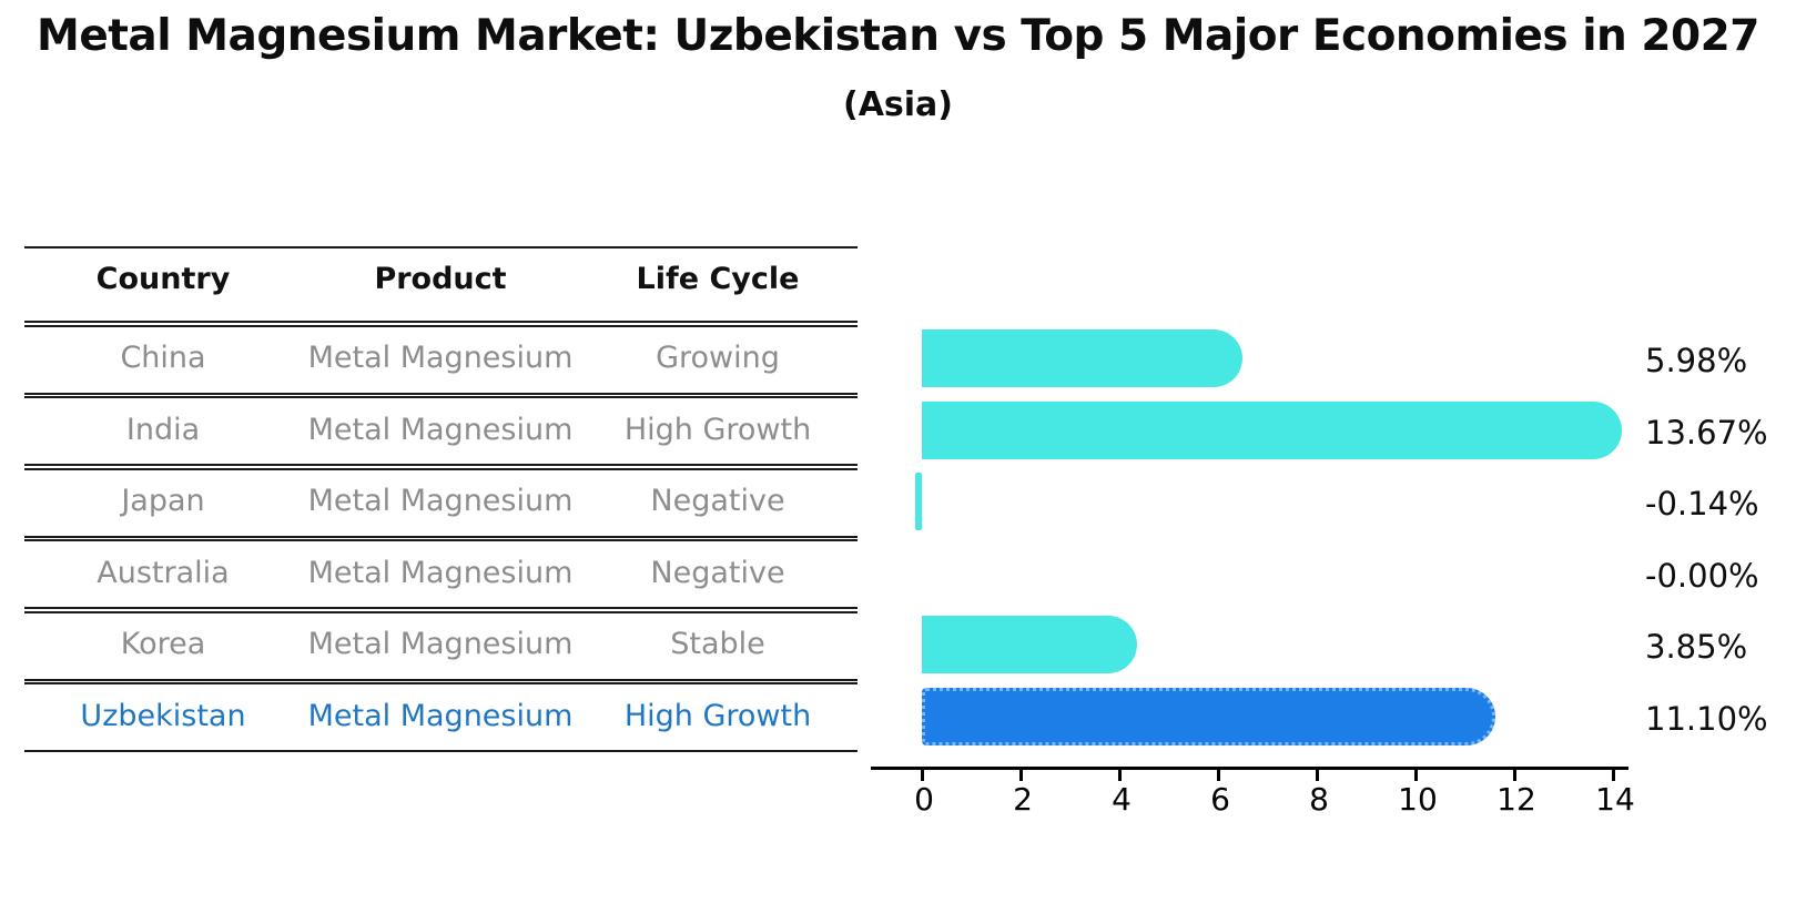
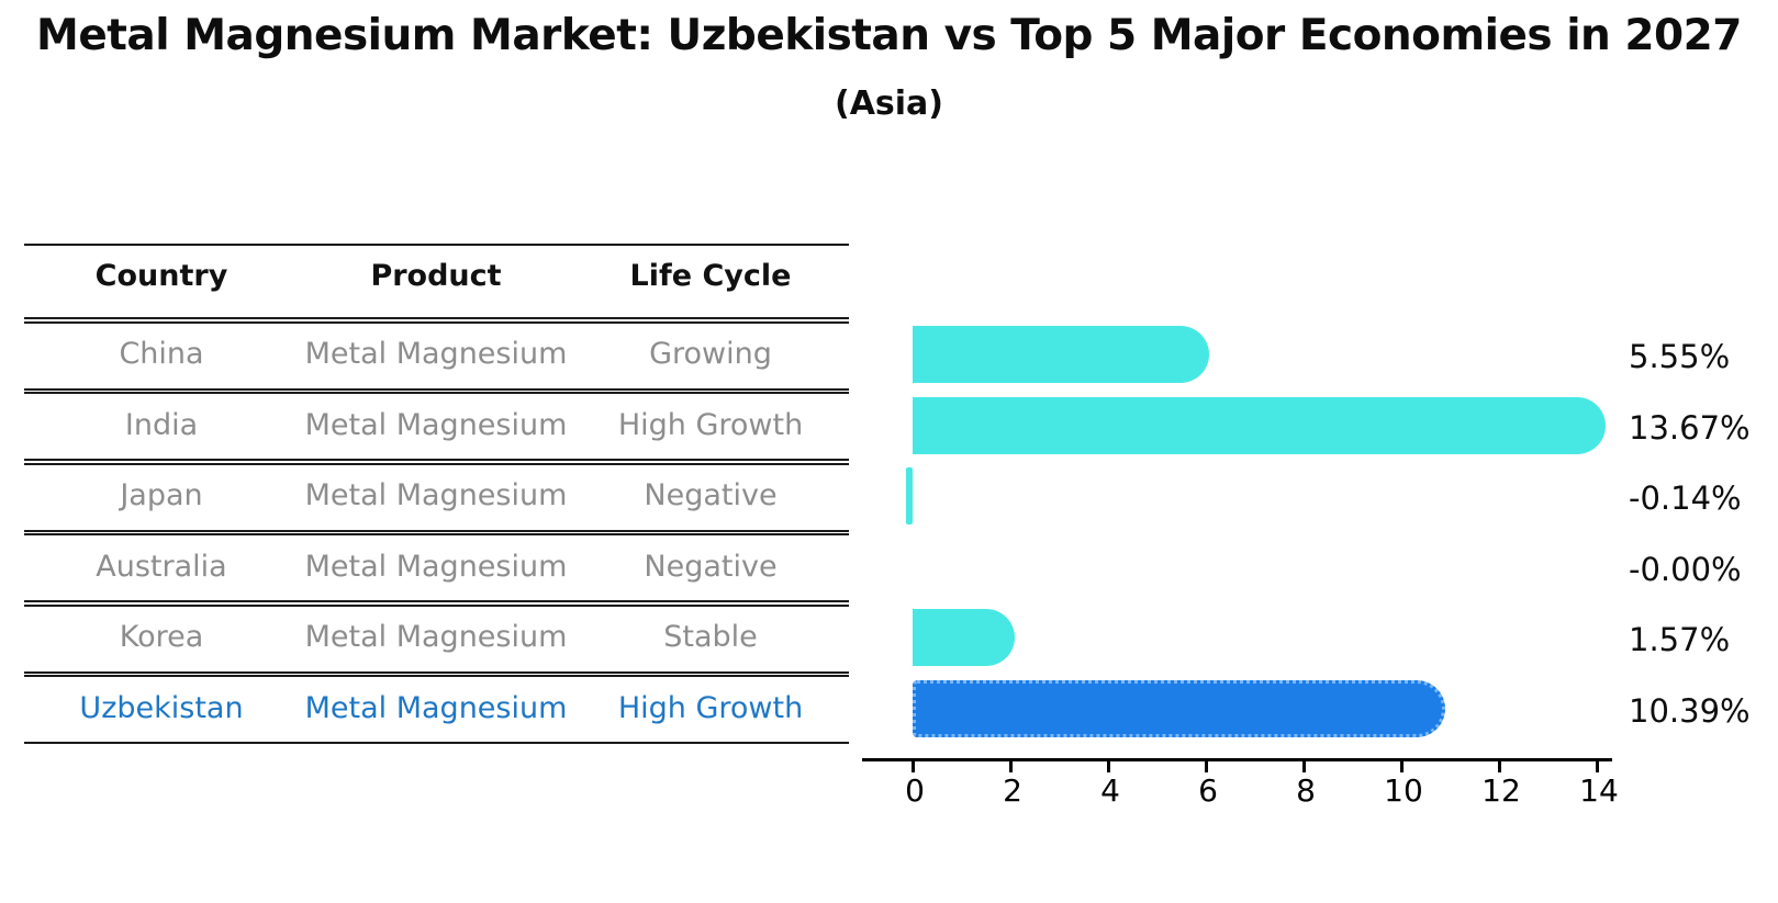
China: 5.98% -> 5.55%
Korea: 3.85% -> 1.57%
Uzbekistan: 11.10% -> 10.39%
